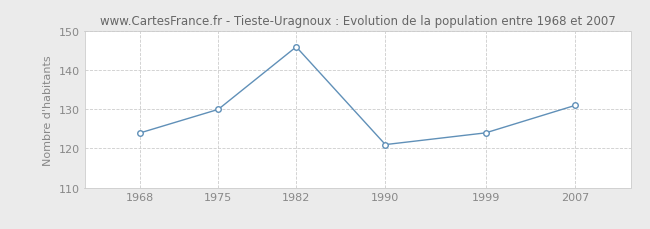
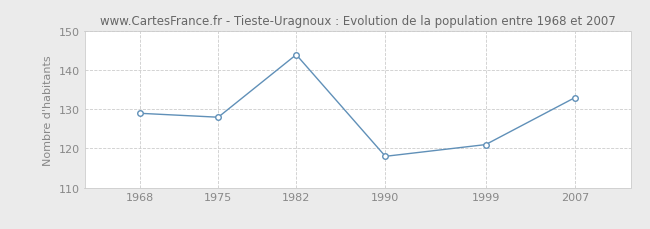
1968: 124 -> 129
1975: 130 -> 128
1982: 146 -> 144
1990: 121 -> 118
1999: 124 -> 121
2007: 131 -> 133
